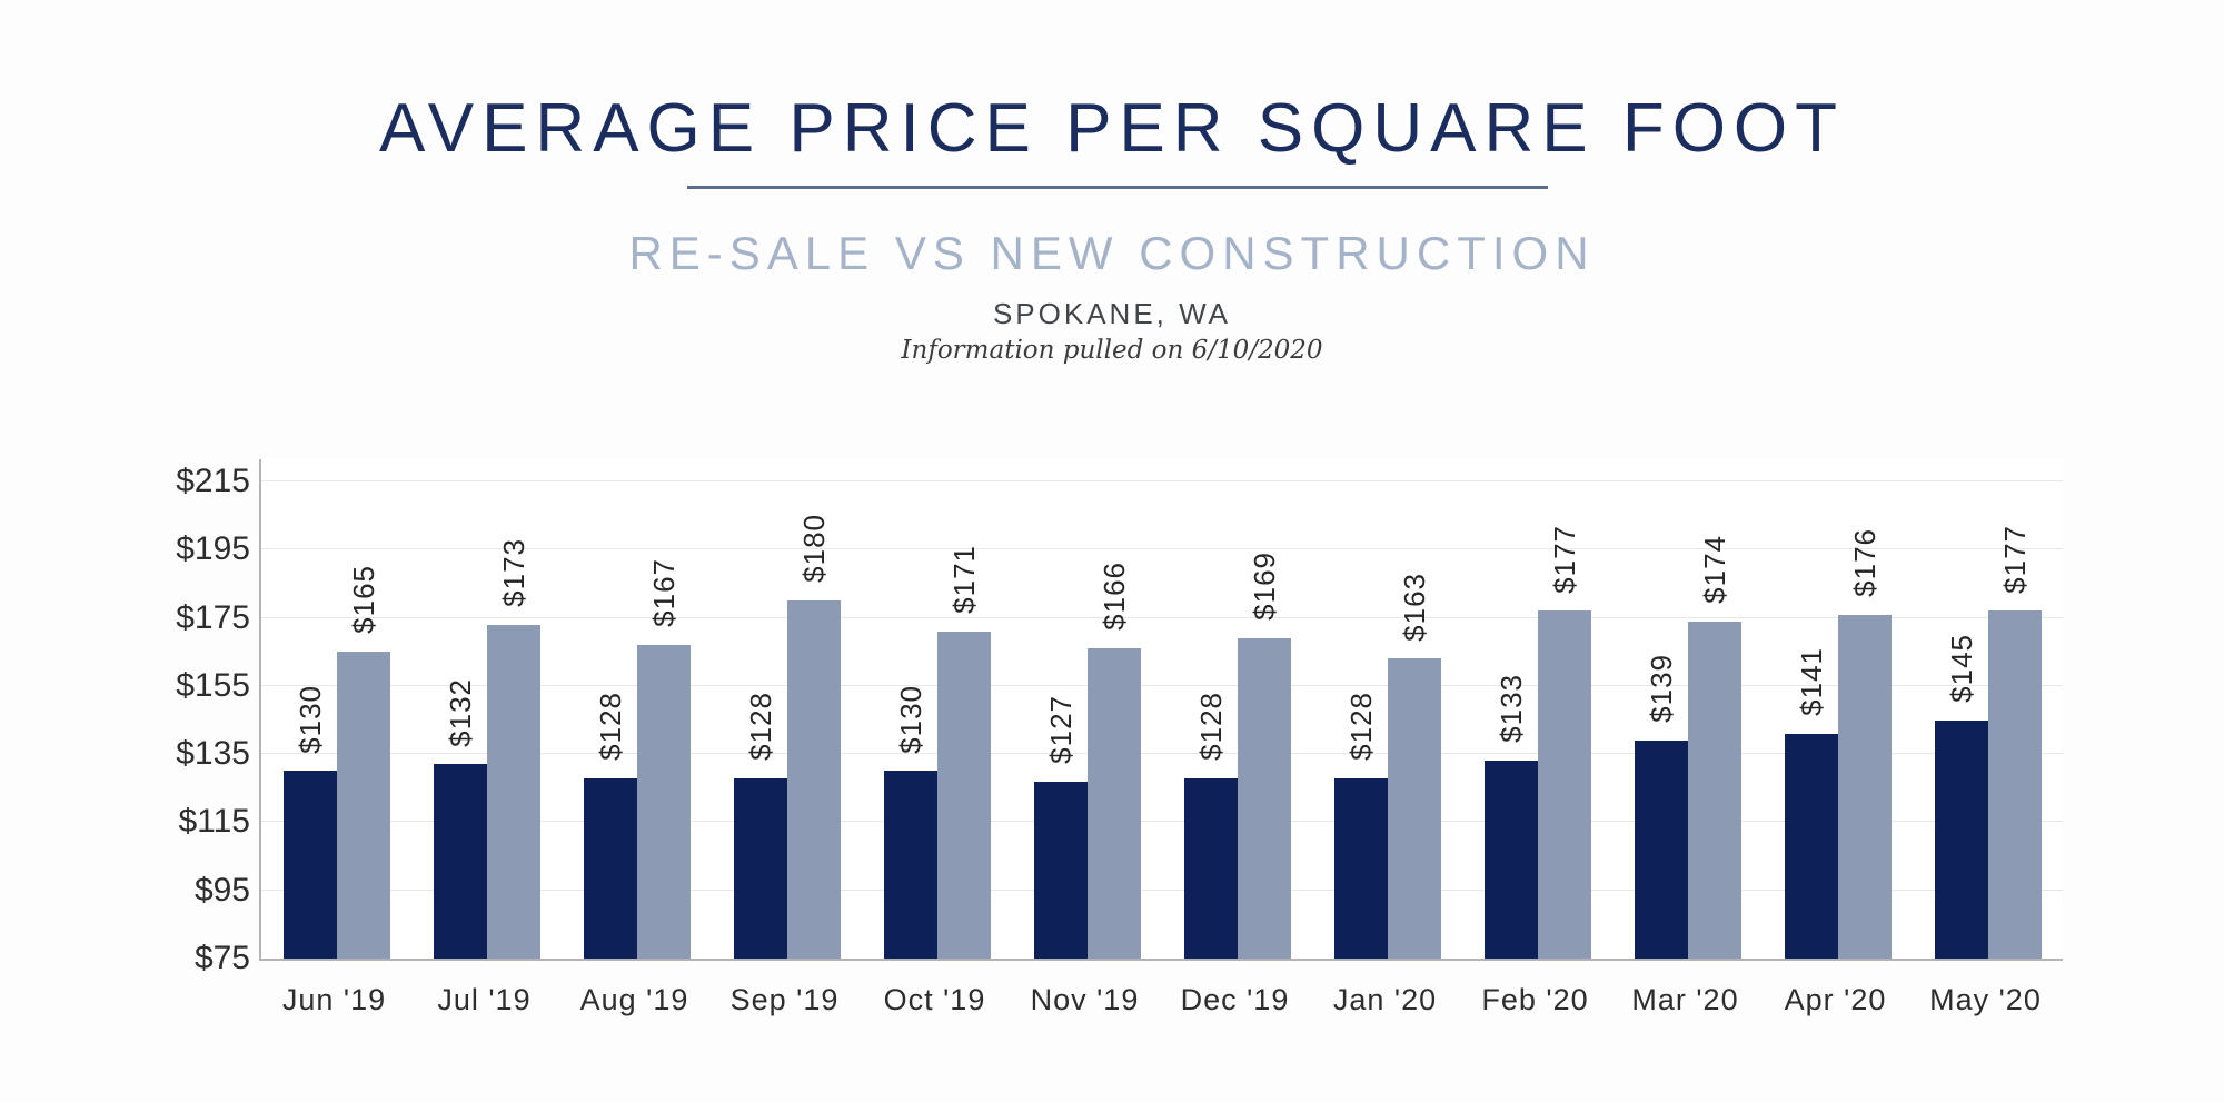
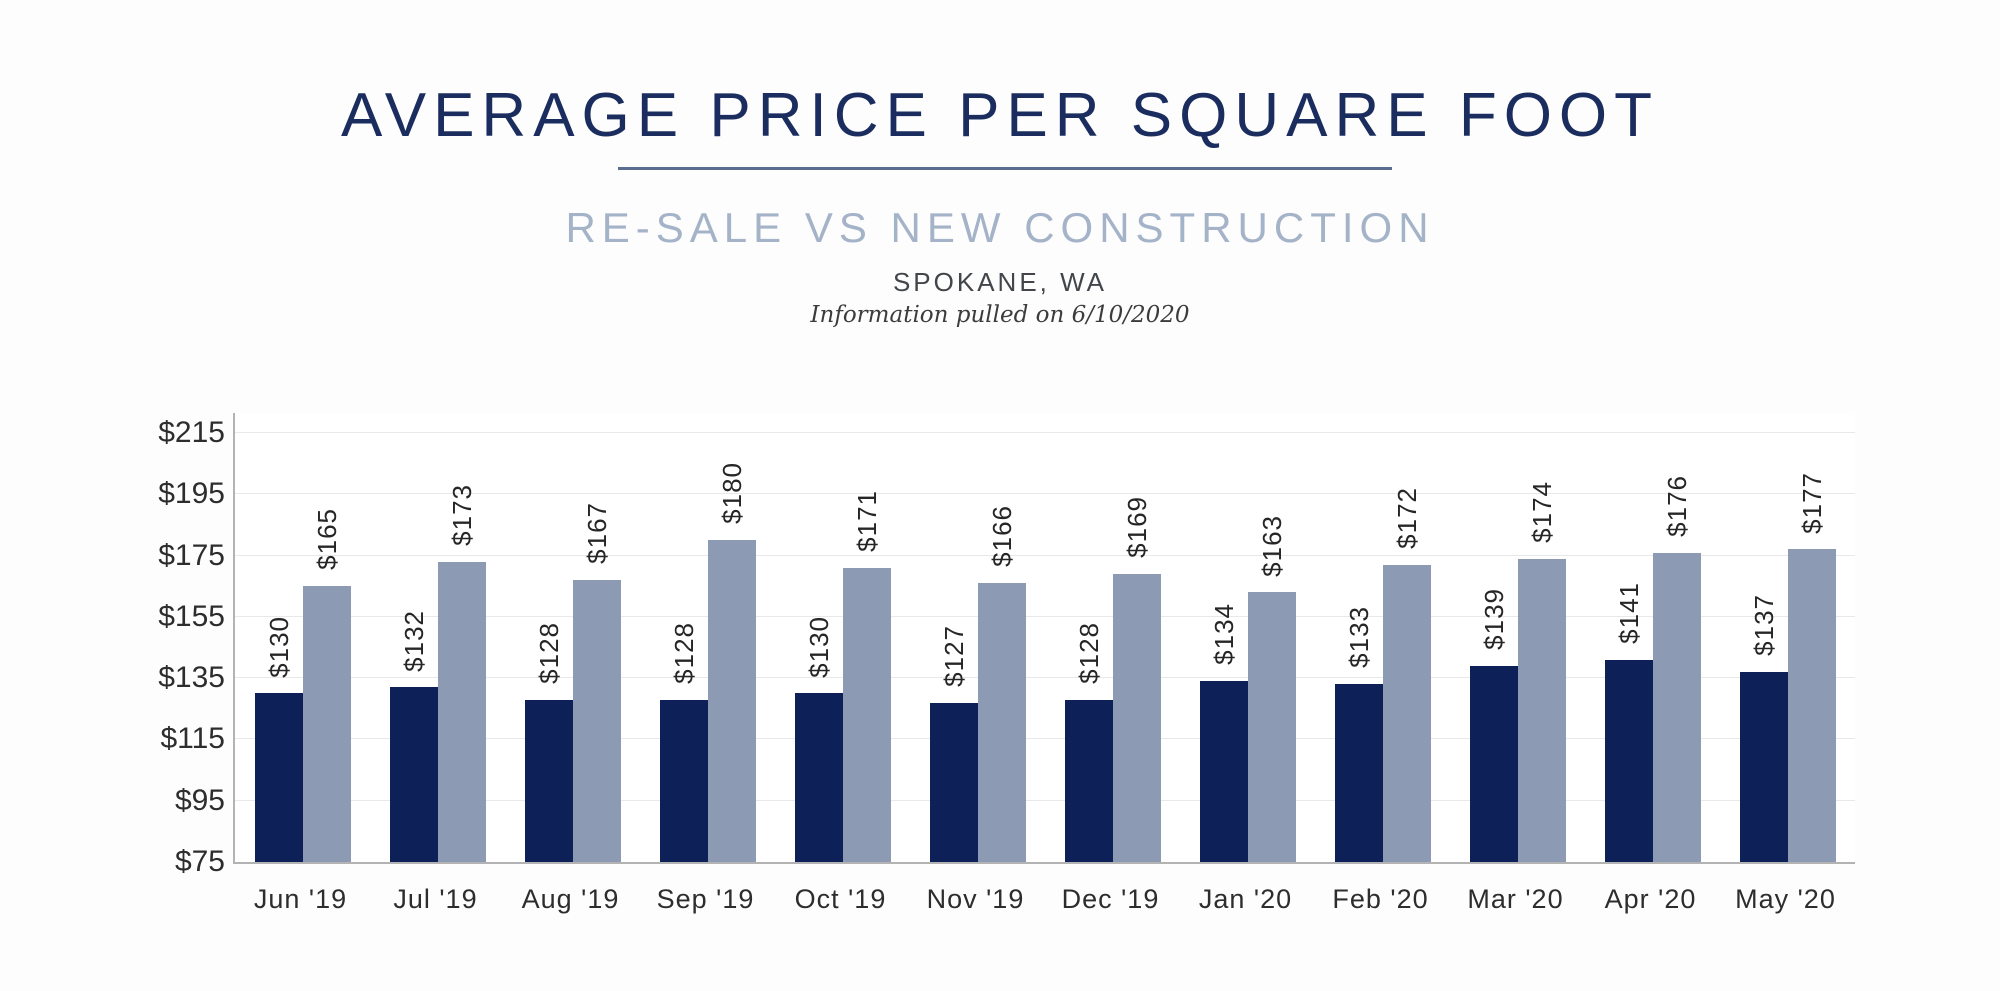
Re-Sale/Jan '20: $128 -> $134
New/Feb '20: $177 -> $172
Re-Sale/May '20: $145 -> $137
